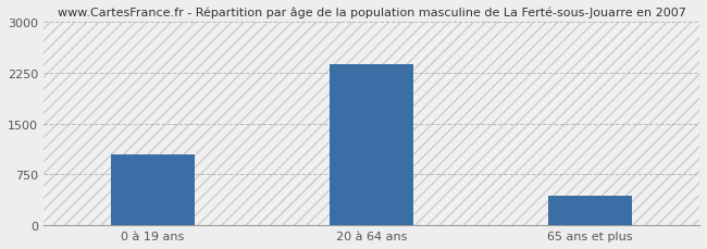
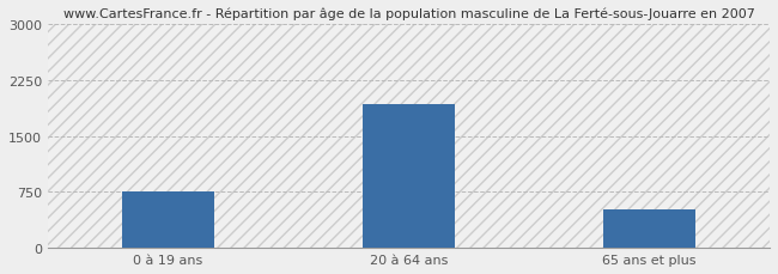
0 à 19 ans: 1050 -> 760
20 à 64 ans: 2380 -> 1920
65 ans et plus: 430 -> 520
